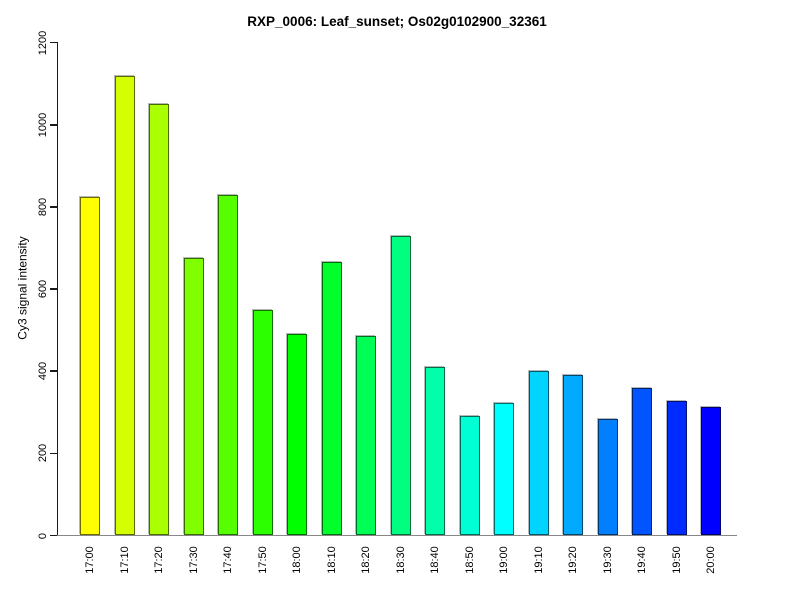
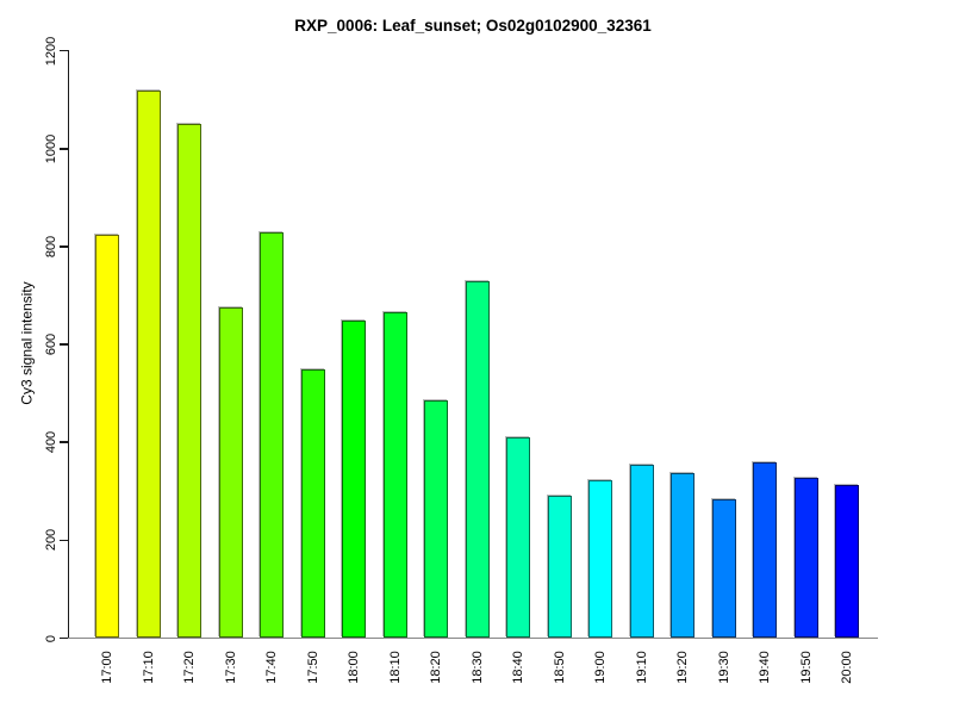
18:00: 490 -> 650
19:10: 400 -> 360
19:20: 390 -> 340
